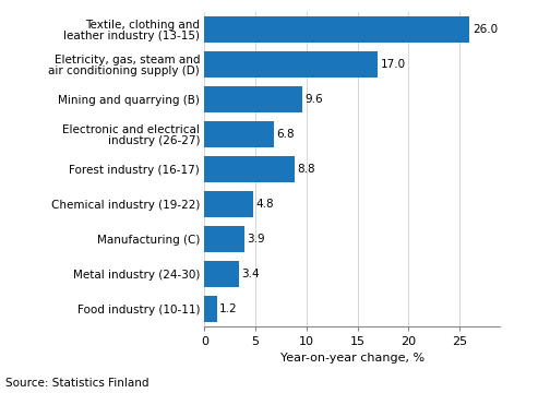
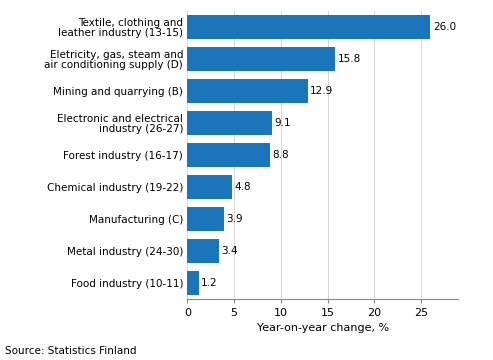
Eletricity, gas, steam and air conditioning supply (D): 17.0 -> 15.8
Mining and quarrying (B): 9.6 -> 12.9
Electronic and electrical industry (26-27): 6.8 -> 9.1
